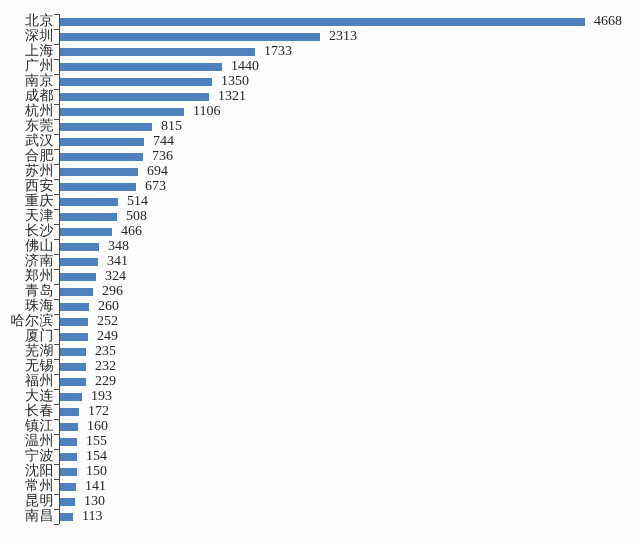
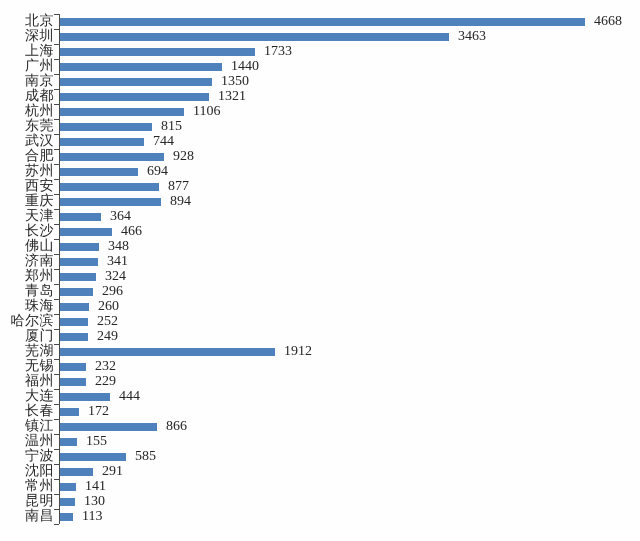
深圳: 2313 -> 3463
合肥: 736 -> 928
西安: 673 -> 877
重庆: 514 -> 894
天津: 508 -> 364
芜湖: 235 -> 1912
大连: 193 -> 444
镇江: 160 -> 866
宁波: 154 -> 585
沈阳: 150 -> 291
